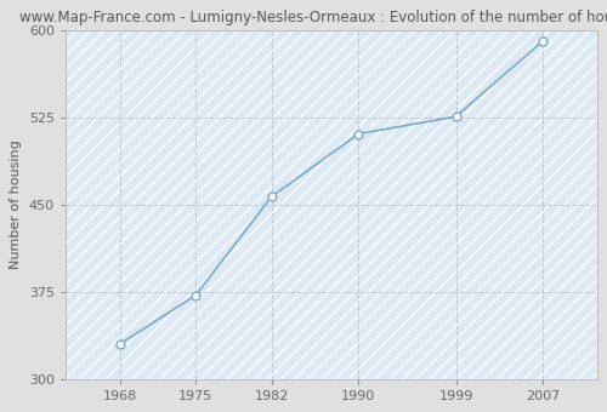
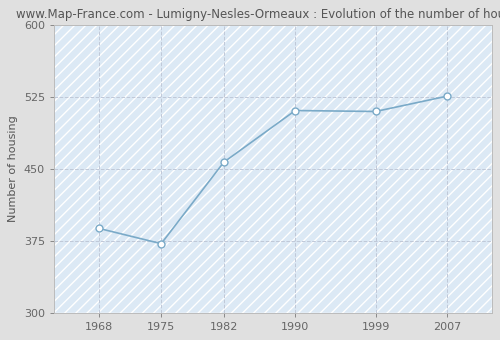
1968: 330 -> 388
1999: 526 -> 510
2007: 591 -> 526
